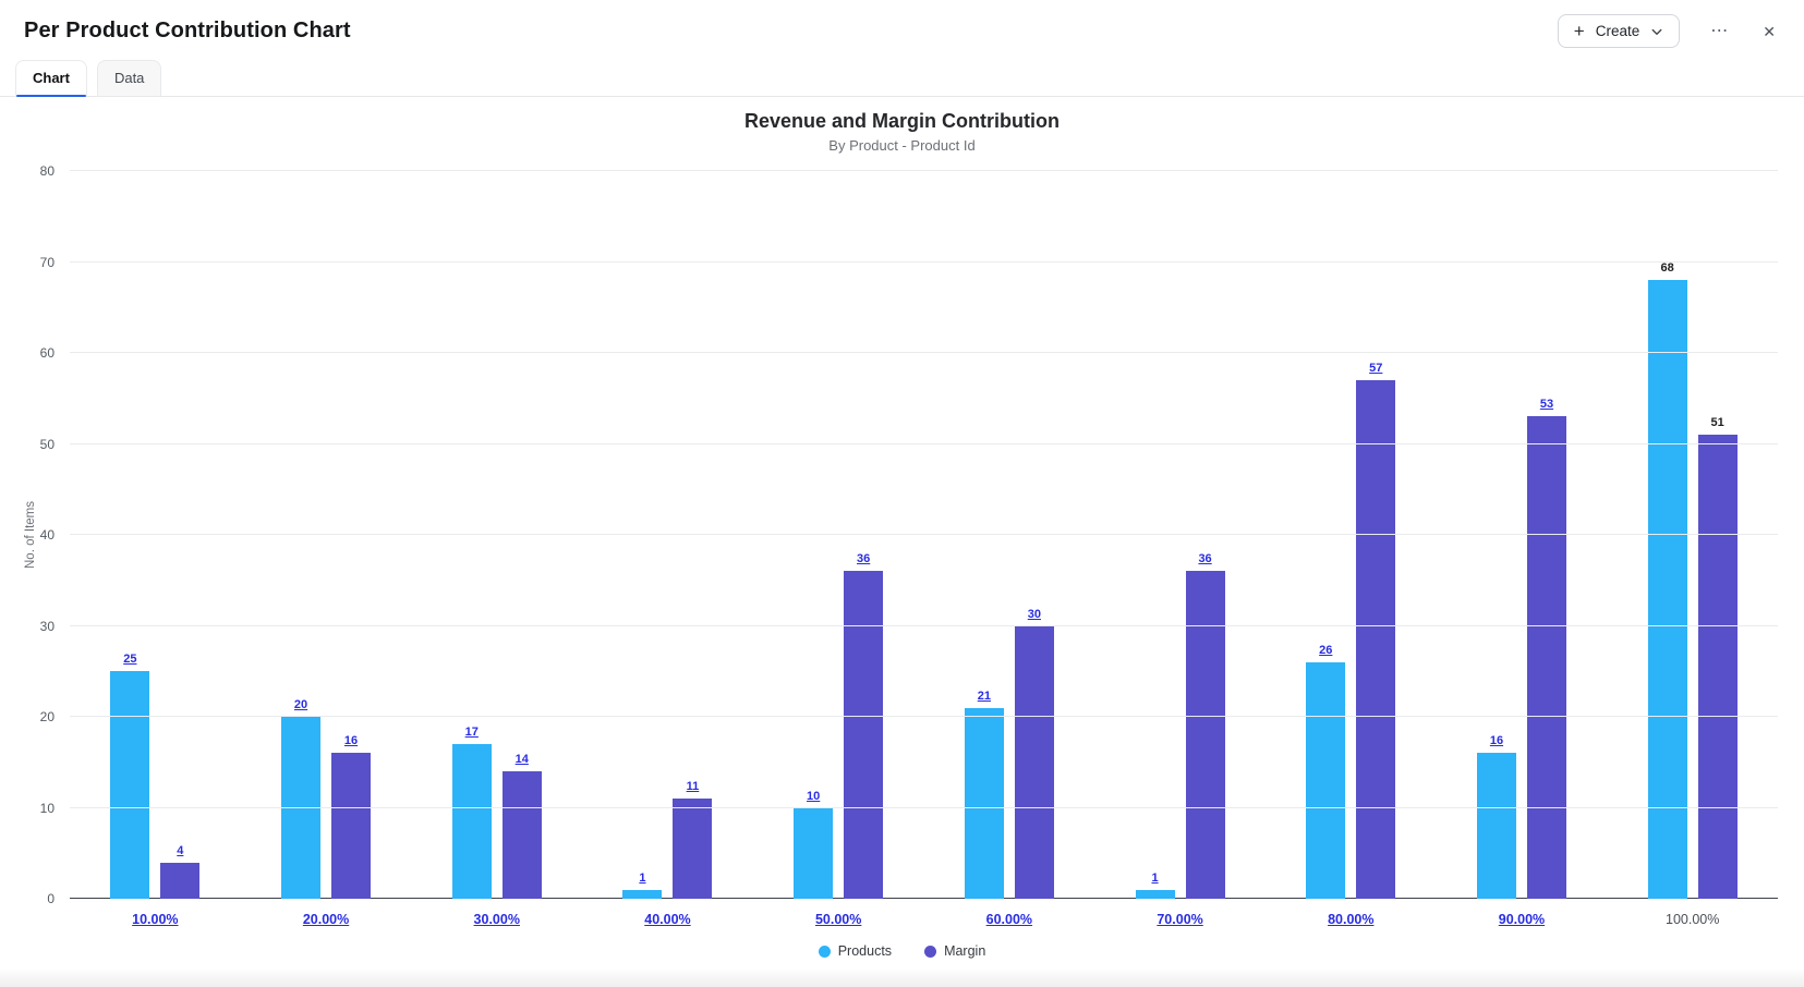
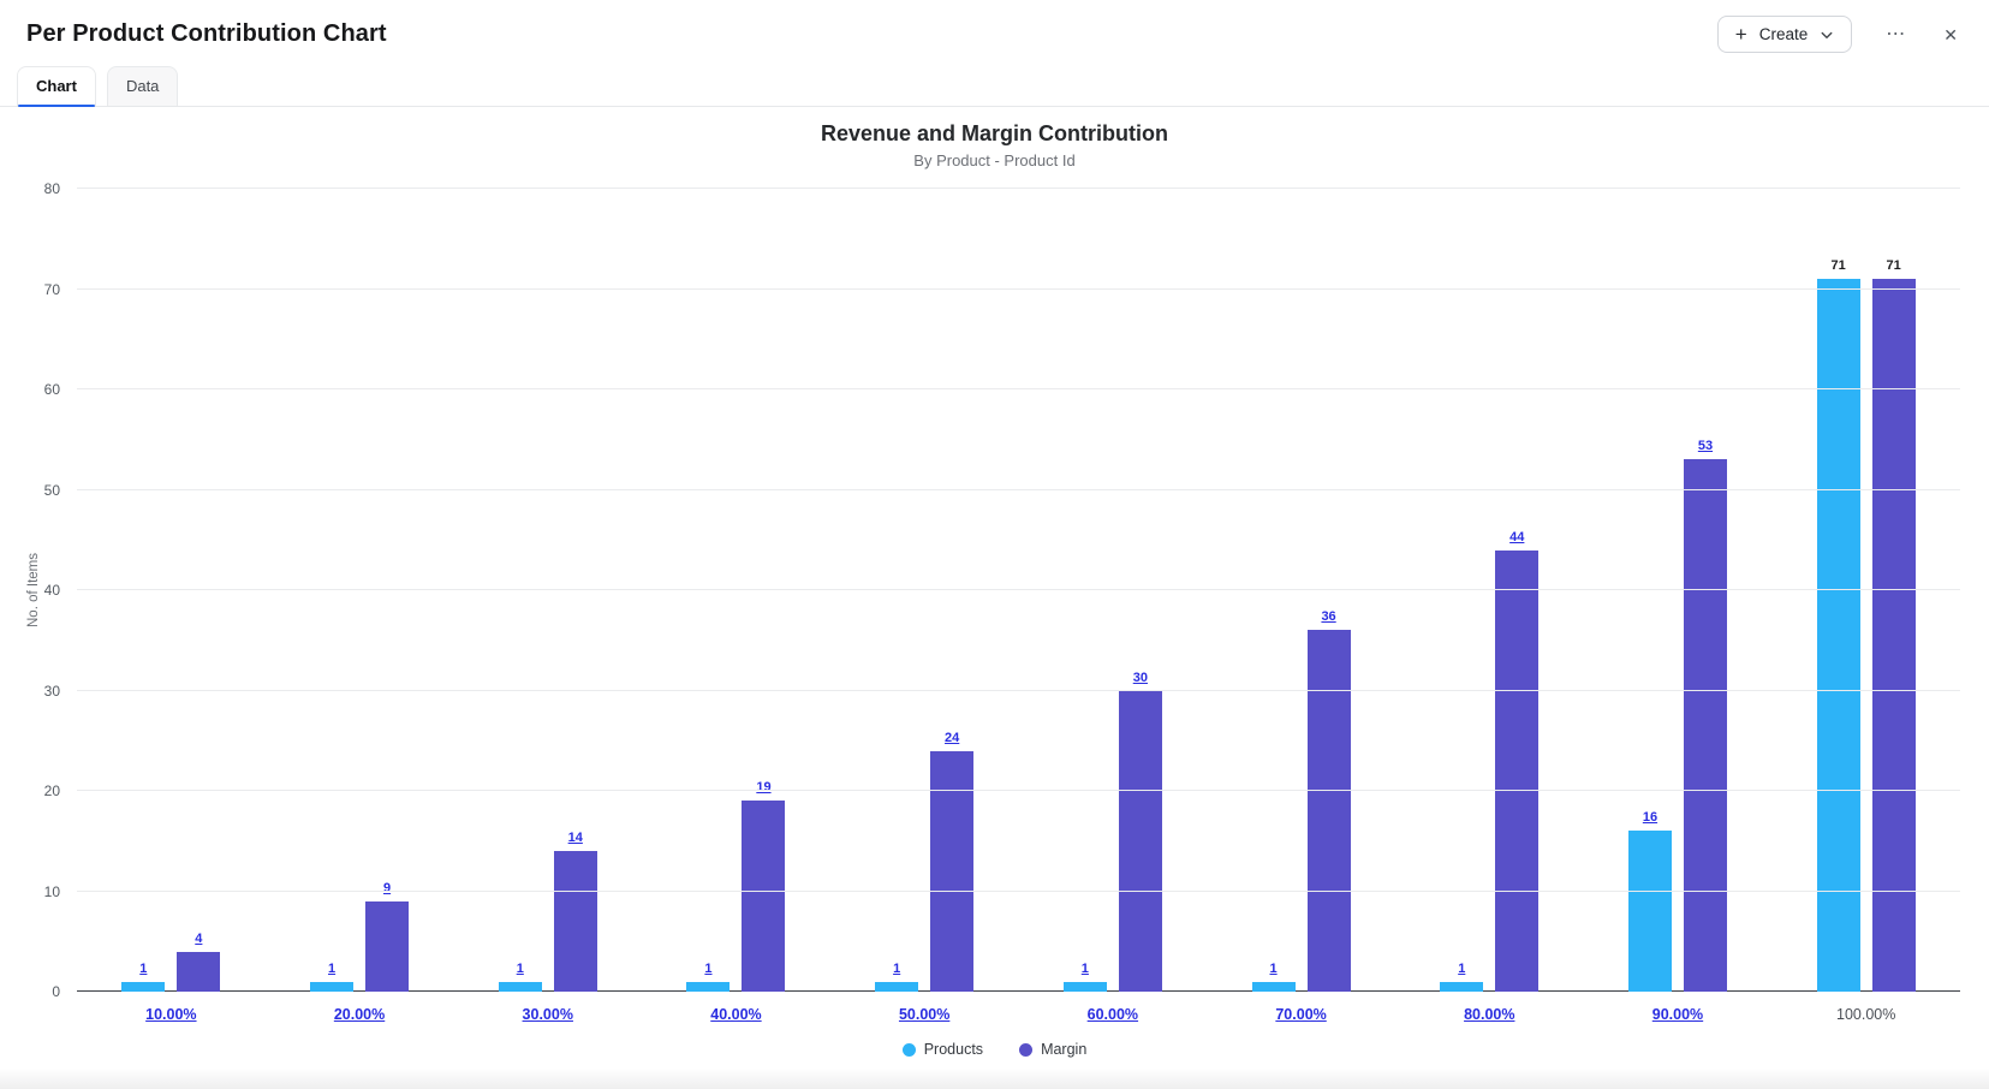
Products/10.00%: 25 -> 1
Products/20.00%: 20 -> 1
Margin/20.00%: 16 -> 9
Products/30.00%: 17 -> 1
Margin/40.00%: 11 -> 19
Products/50.00%: 10 -> 1
Margin/50.00%: 36 -> 24
Products/60.00%: 21 -> 1
Products/80.00%: 26 -> 1
Margin/80.00%: 57 -> 44
Products/100.00%: 68 -> 71
Margin/100.00%: 51 -> 71
